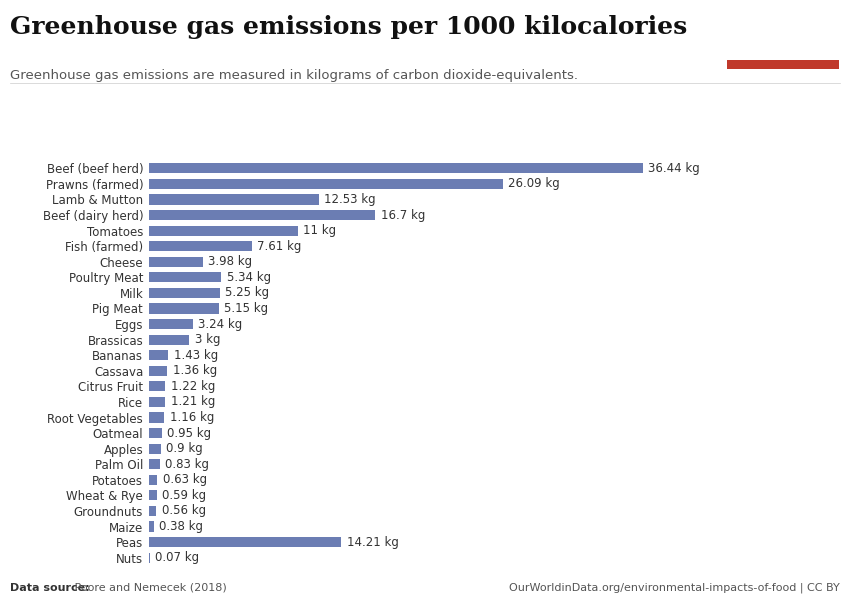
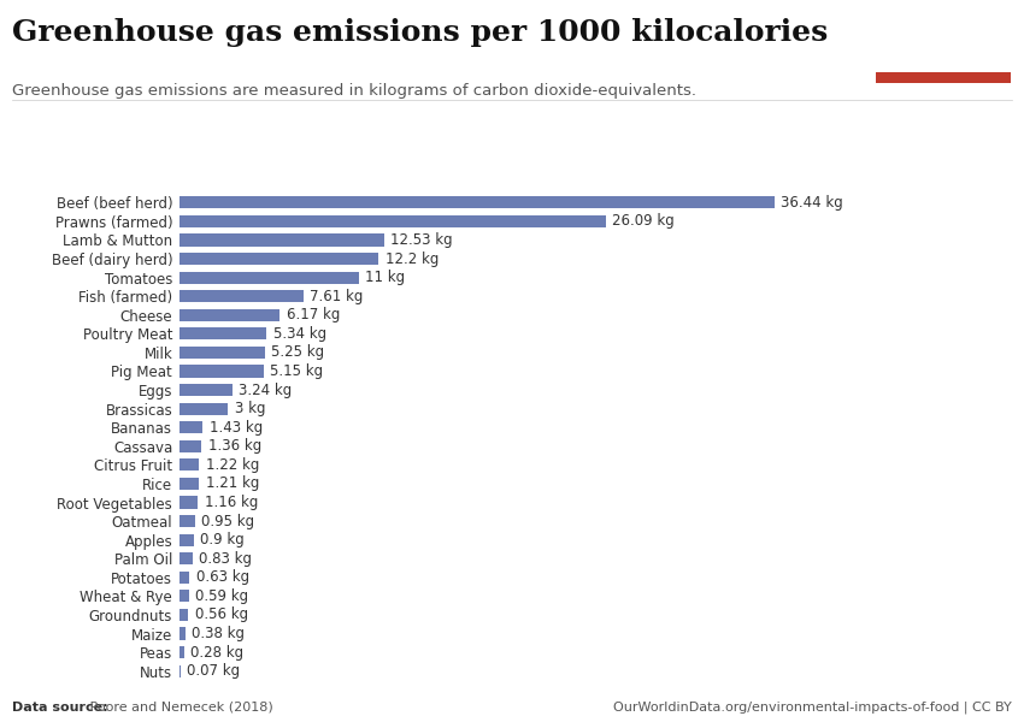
Beef (dairy herd): 16.7 -> 12.2
Cheese: 3.98 -> 6.17
Peas: 14.21 -> 0.28
